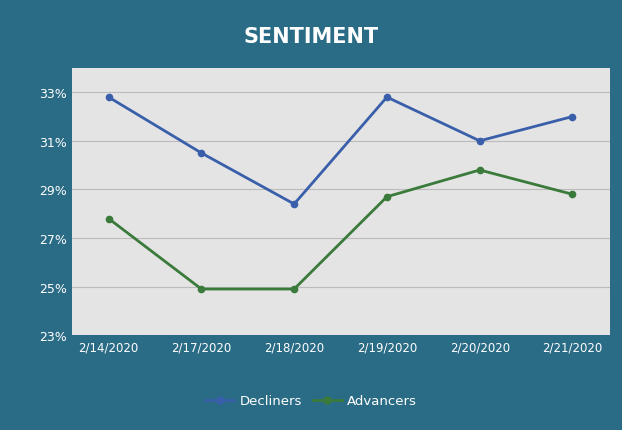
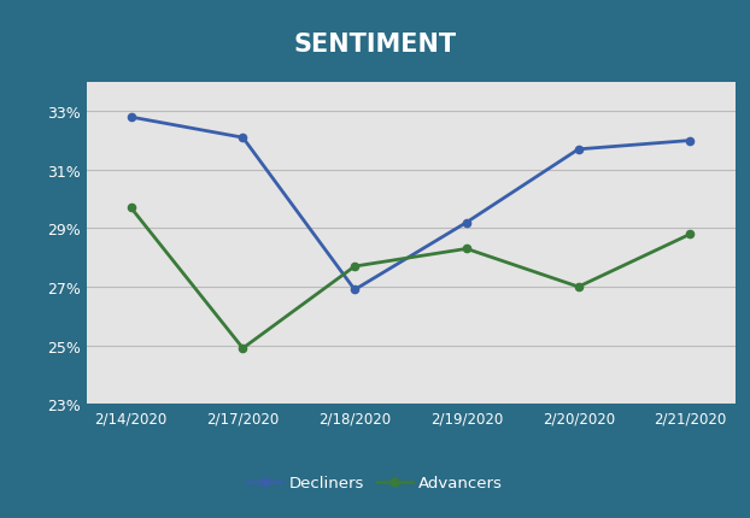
Advancers/2/14/2020: 27.8% -> 29.7%
Decliners/2/17/2020: 30.5% -> 32.1%
Decliners/2/18/2020: 28.4% -> 26.9%
Advancers/2/18/2020: 24.9% -> 27.7%
Decliners/2/19/2020: 32.8% -> 29.2%
Advancers/2/19/2020: 28.7% -> 28.3%
Decliners/2/20/2020: 31.0% -> 31.7%
Advancers/2/20/2020: 29.8% -> 27.0%
